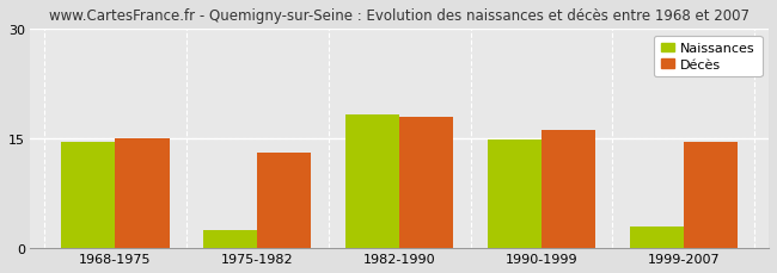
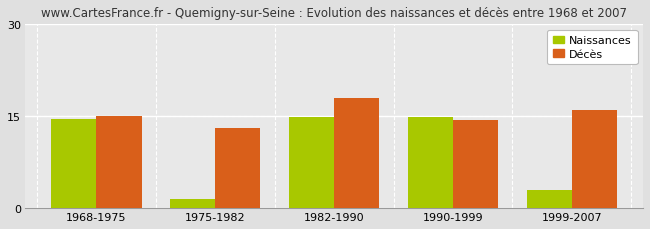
Naissances/1975-1982: 2.4 -> 1.5
Naissances/1982-1990: 18.2 -> 14.8
Décès/1990-1999: 16.2 -> 14.3
Décès/1999-2007: 14.6 -> 16.0
